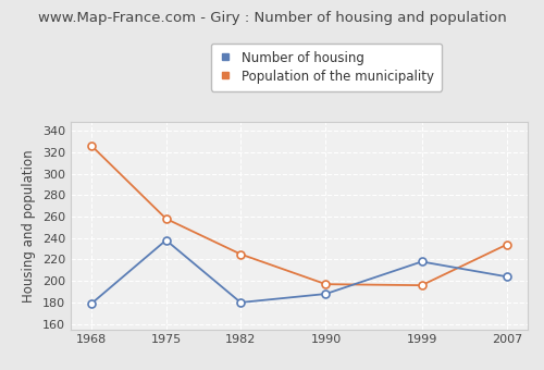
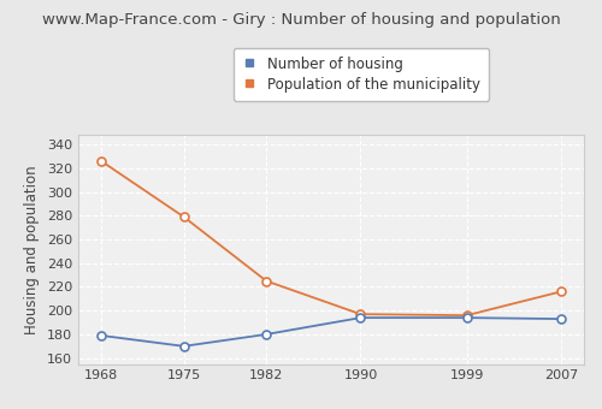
Number of housing/1975: 238 -> 170
Population of the municipality/1975: 258 -> 279
Number of housing/1990: 188 -> 194
Number of housing/1999: 218 -> 194
Number of housing/2007: 204 -> 193
Population of the municipality/2007: 234 -> 216
